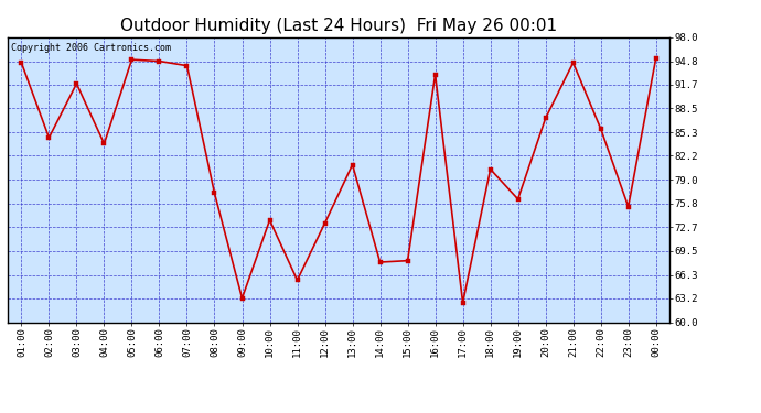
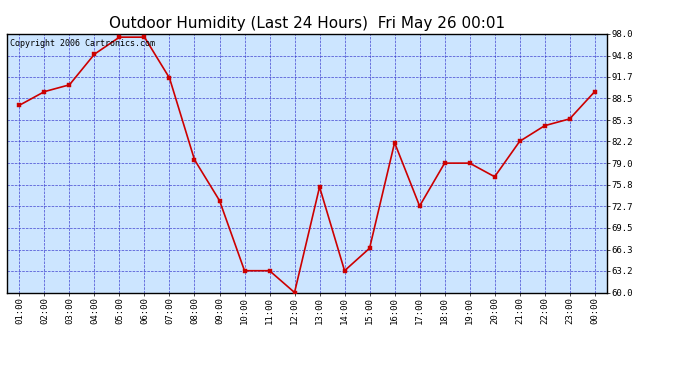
01:00: 94.6 -> 87.5
02:00: 84.6 -> 89.5
03:00: 91.8 -> 90.5
04:00: 83.8 -> 95.0
05:00: 95.0 -> 97.5
06:00: 94.8 -> 97.5
07:00: 94.2 -> 91.5
08:00: 77.2 -> 79.5
09:00: 63.2 -> 73.5
10:00: 73.6 -> 63.2
11:00: 65.6 -> 63.2
12:00: 73.2 -> 60.0
13:00: 81.0 -> 75.5
14:00: 68.0 -> 63.2
15:00: 68.2 -> 66.5
16:00: 93.0 -> 82.0
17:00: 62.6 -> 72.7
18:00: 80.4 -> 79.0
19:00: 76.4 -> 79.0
20:00: 87.2 -> 77.0
21:00: 94.6 -> 82.2
22:00: 85.8 -> 84.5
23:00: 75.4 -> 85.5
00:00: 95.2 -> 89.5
